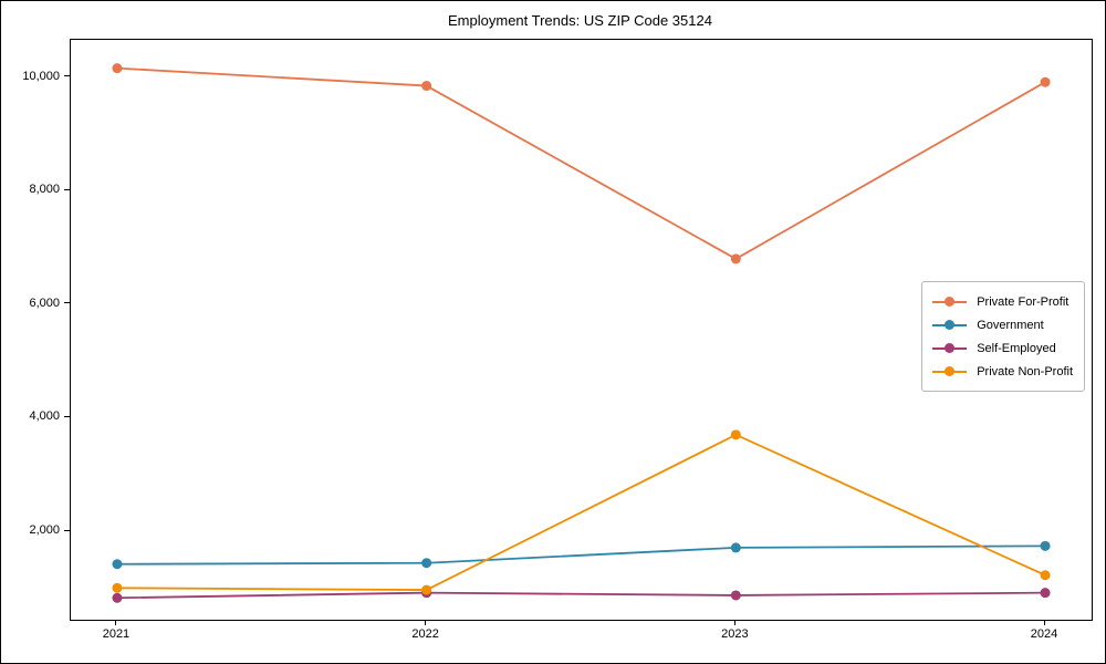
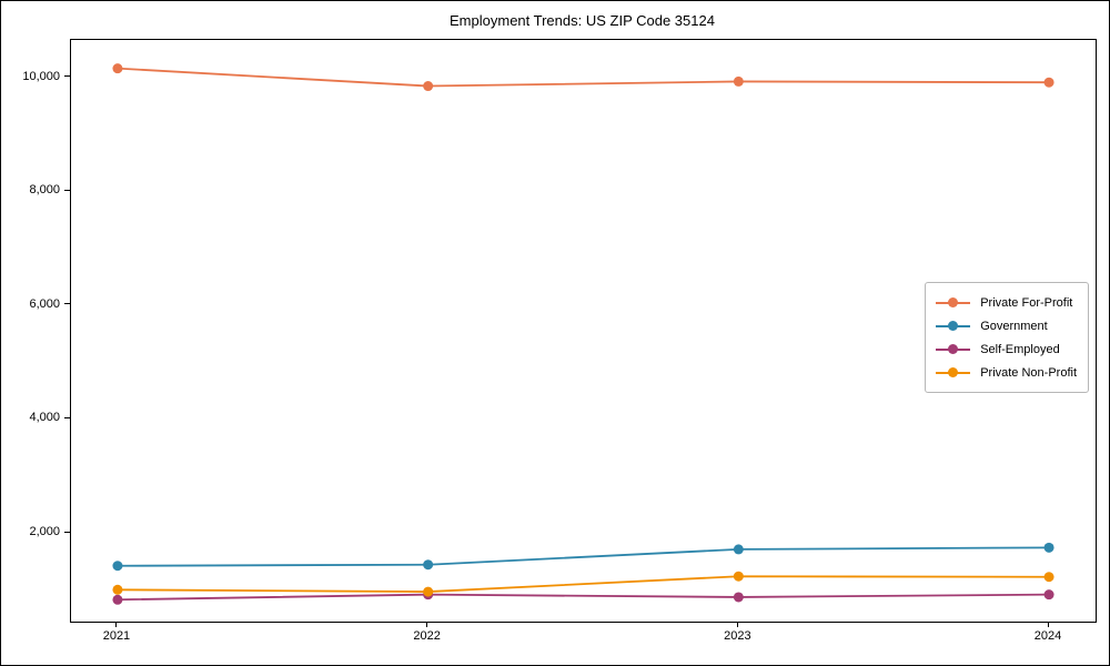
Private For-Profit/2023: 6800 -> 9900
Private Non-Profit/2023: 3700 -> 1200
